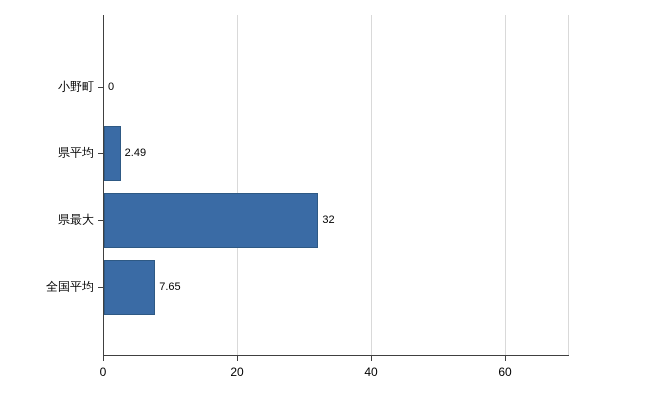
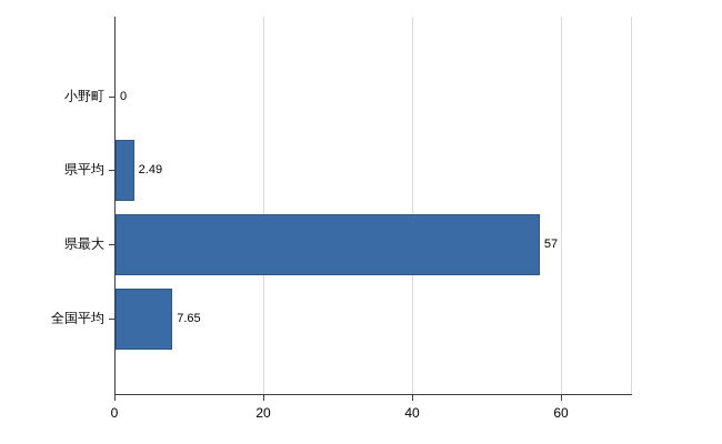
県最大: 32 -> 57
